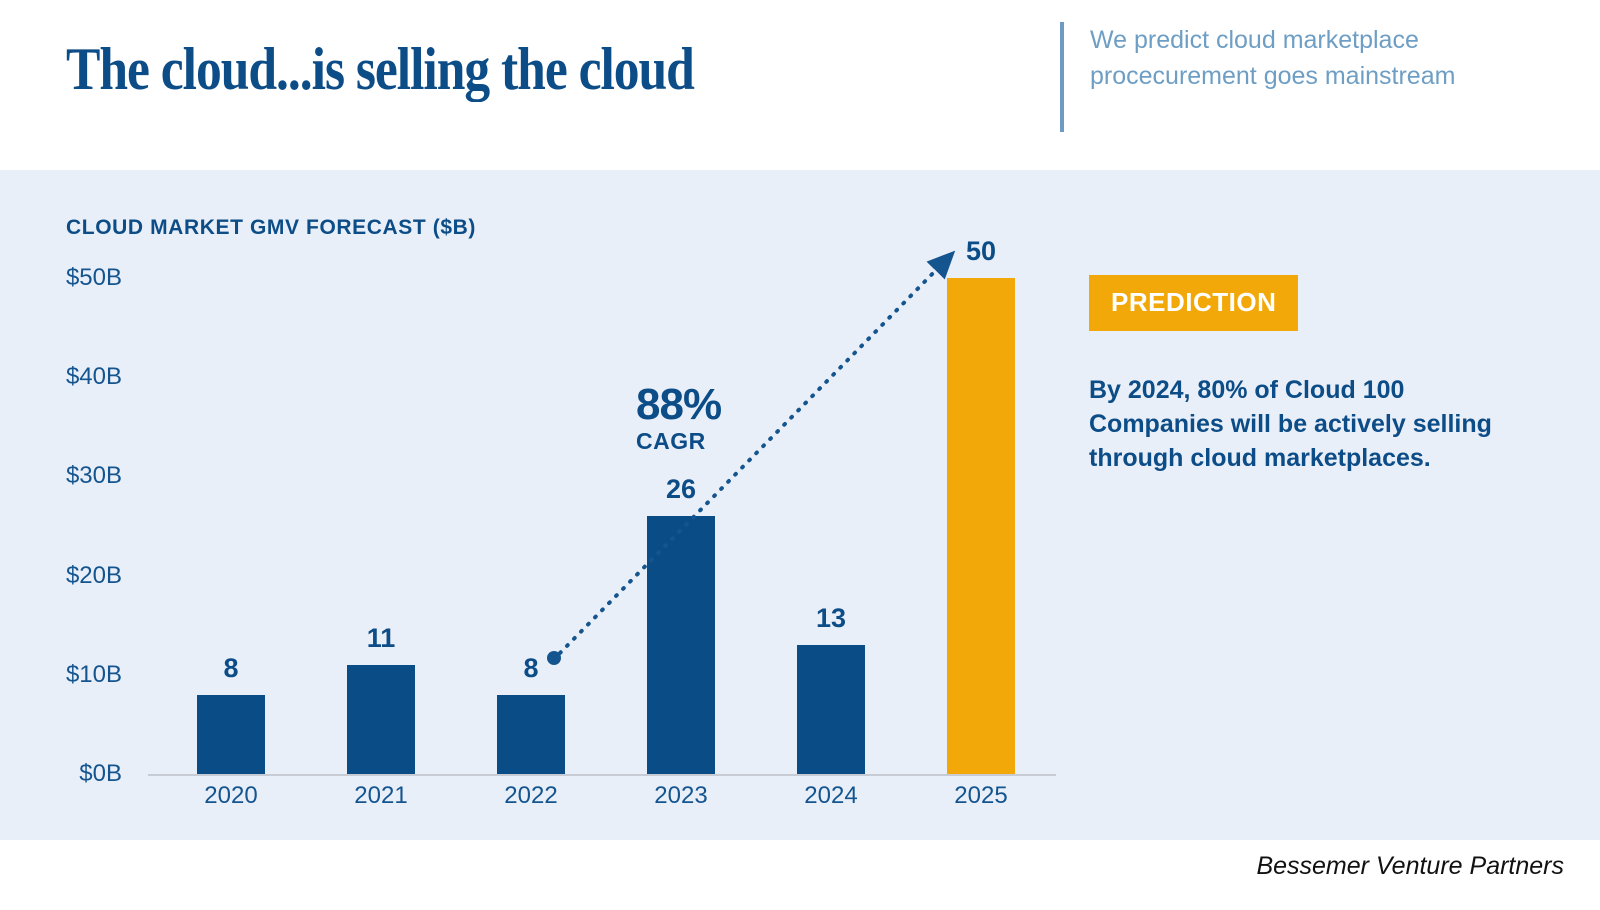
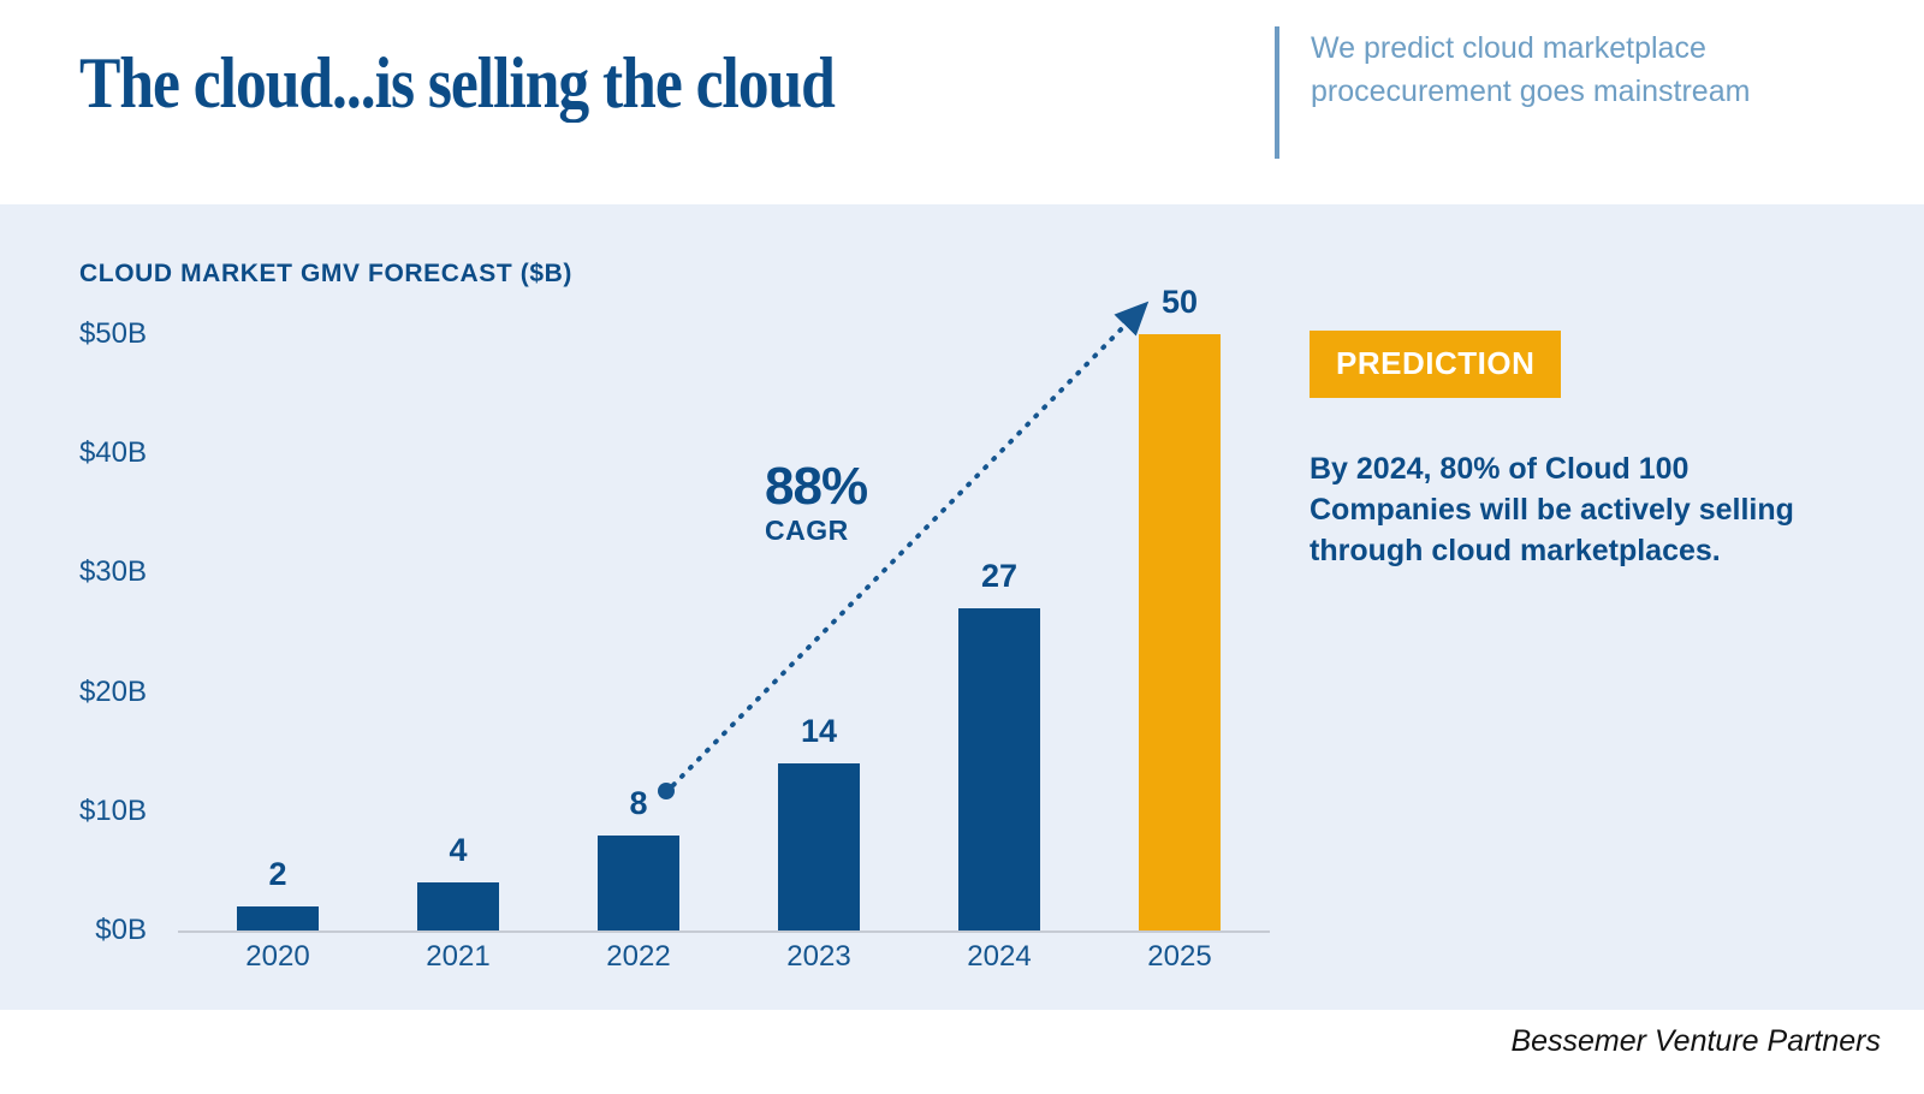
2020: 8 -> 2
2021: 11 -> 4
2023: 26 -> 14
2024: 13 -> 27
